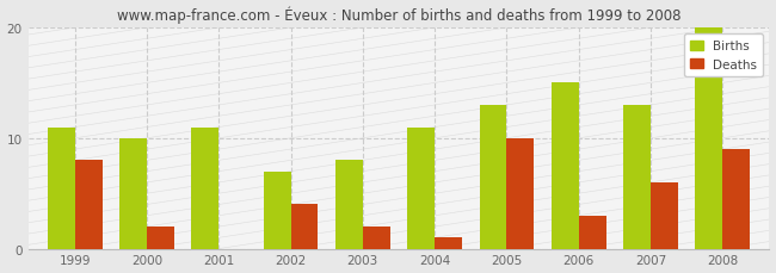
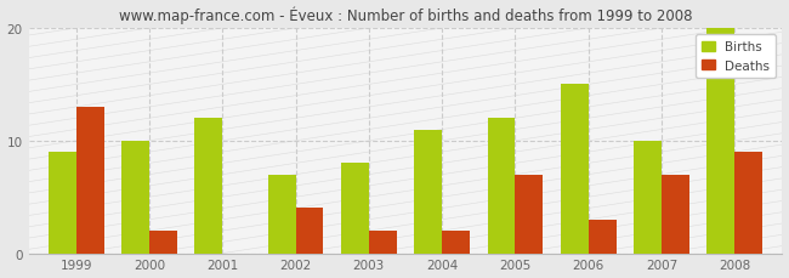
Births/1999: 11 -> 9
Deaths/1999: 8 -> 13
Births/2001: 11 -> 12
Deaths/2004: 1 -> 2
Births/2005: 13 -> 12
Deaths/2005: 10 -> 7
Births/2007: 13 -> 10
Deaths/2007: 6 -> 7
